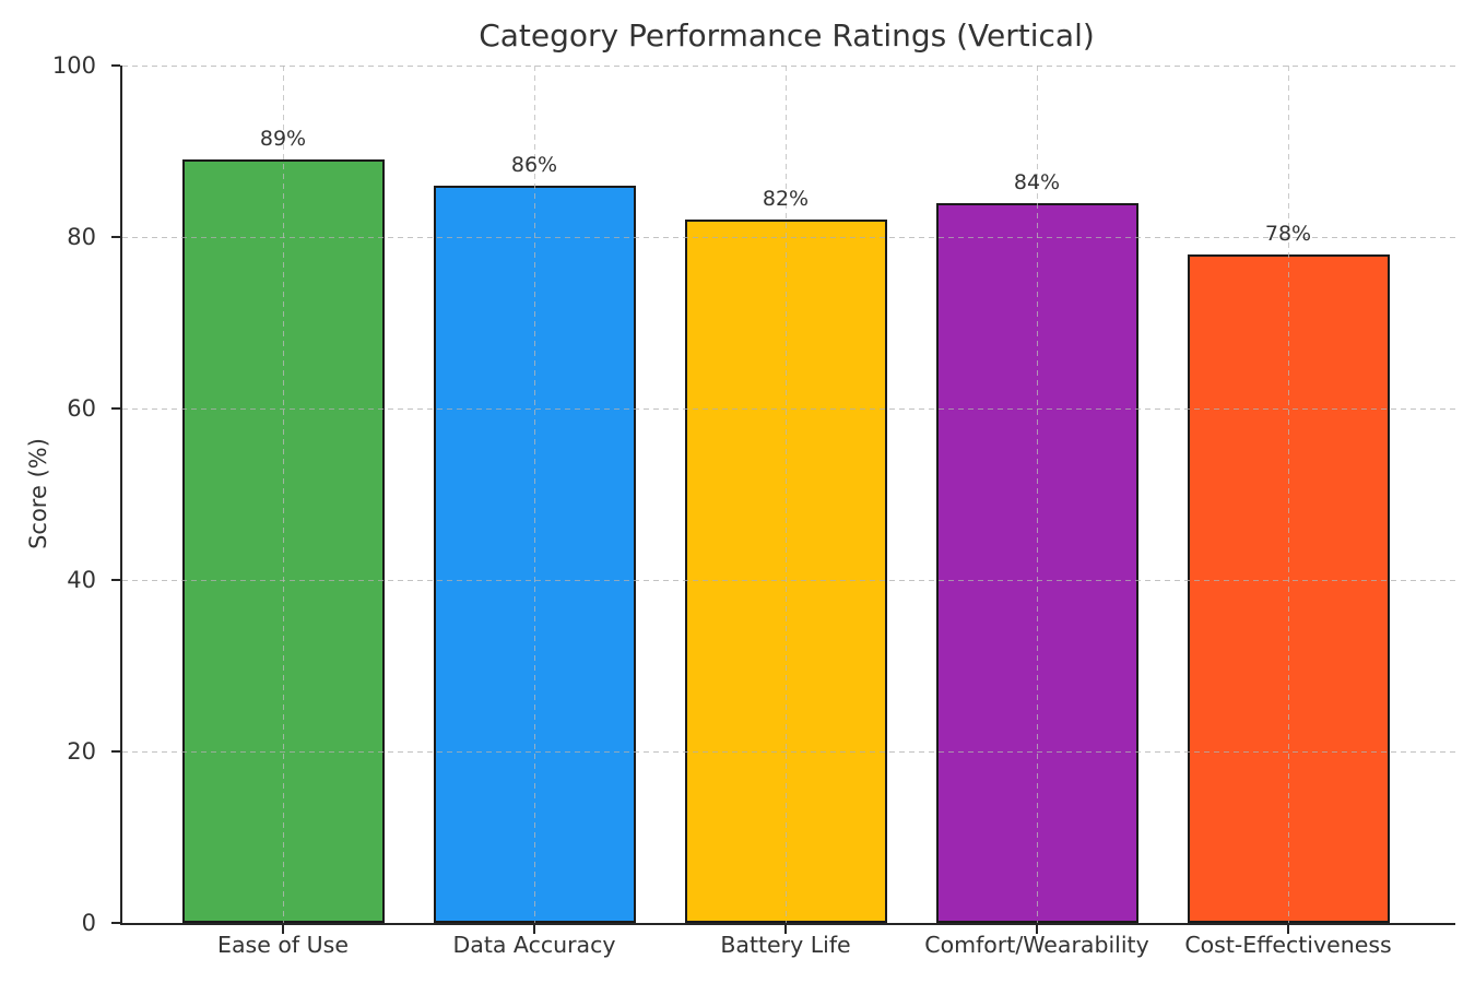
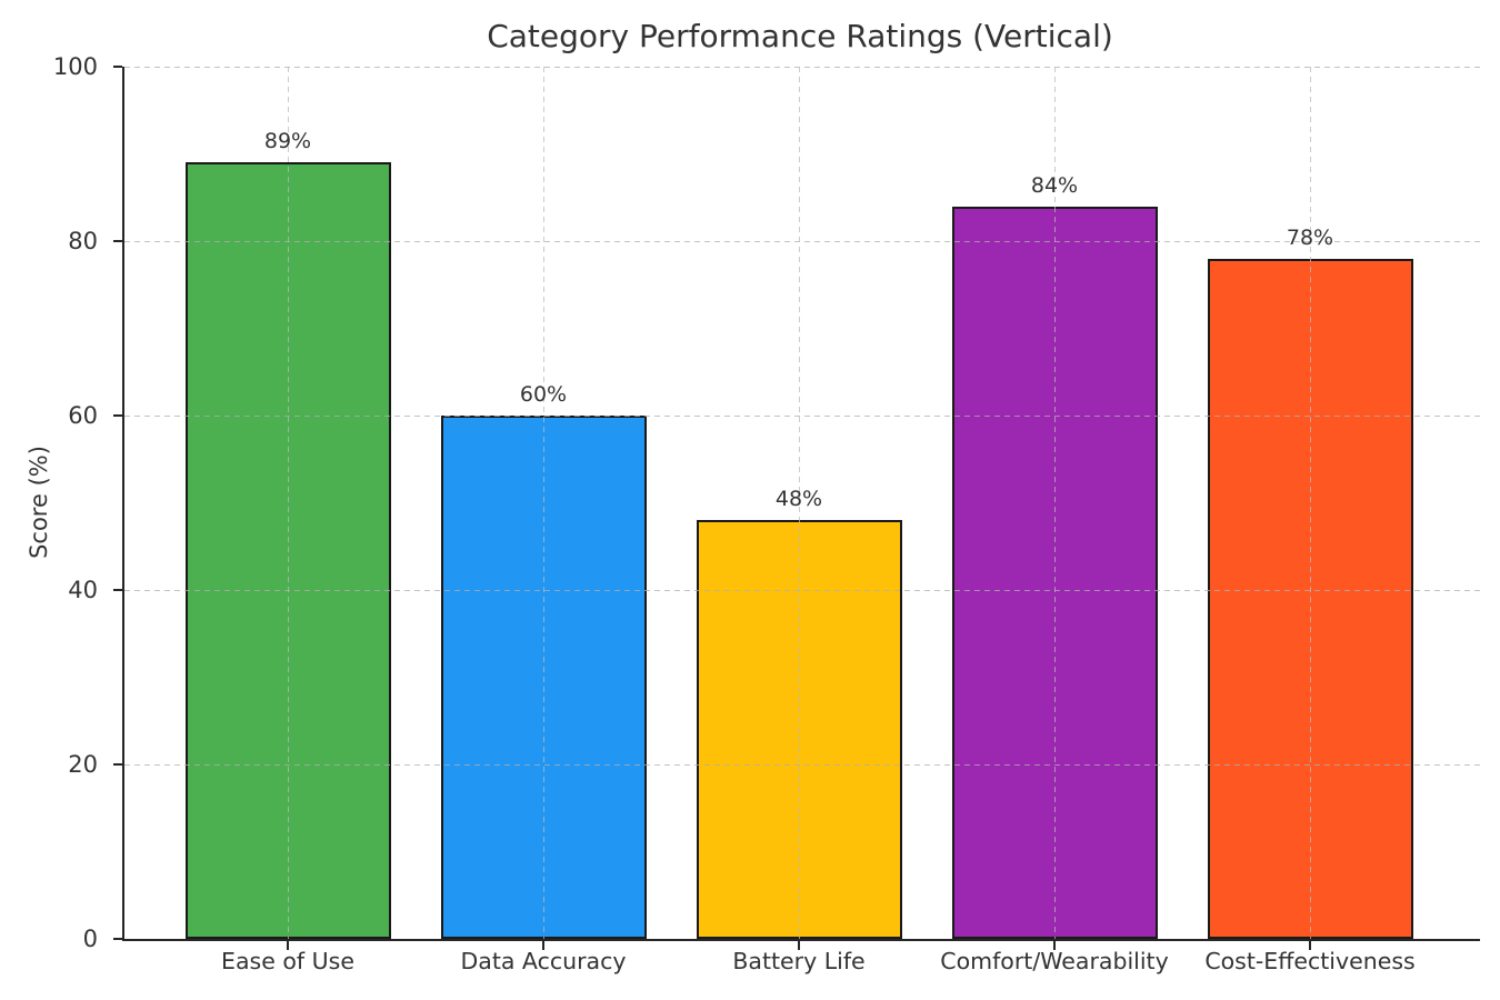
Data Accuracy: 86% -> 60%
Battery Life: 82% -> 48%
